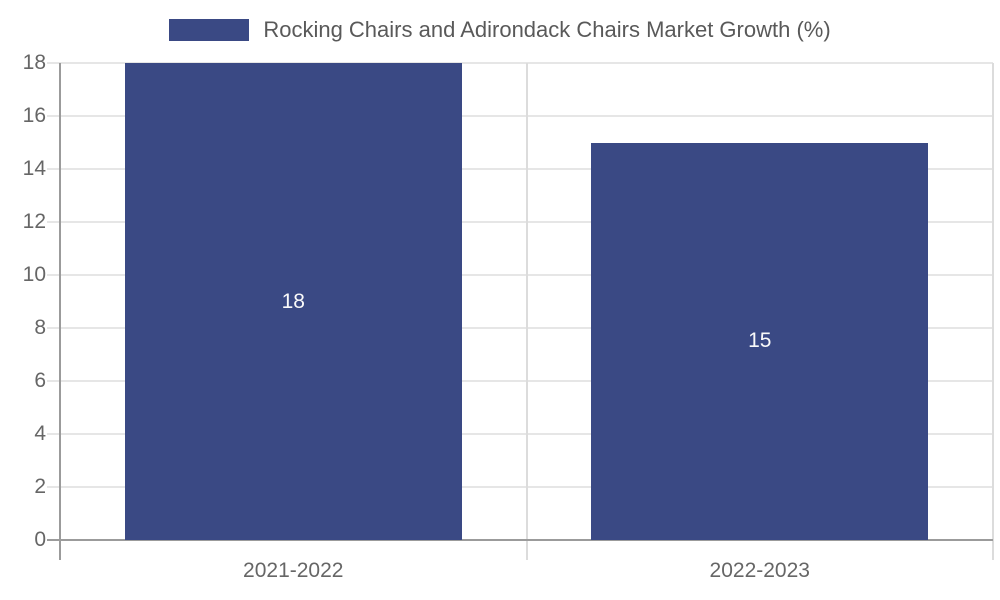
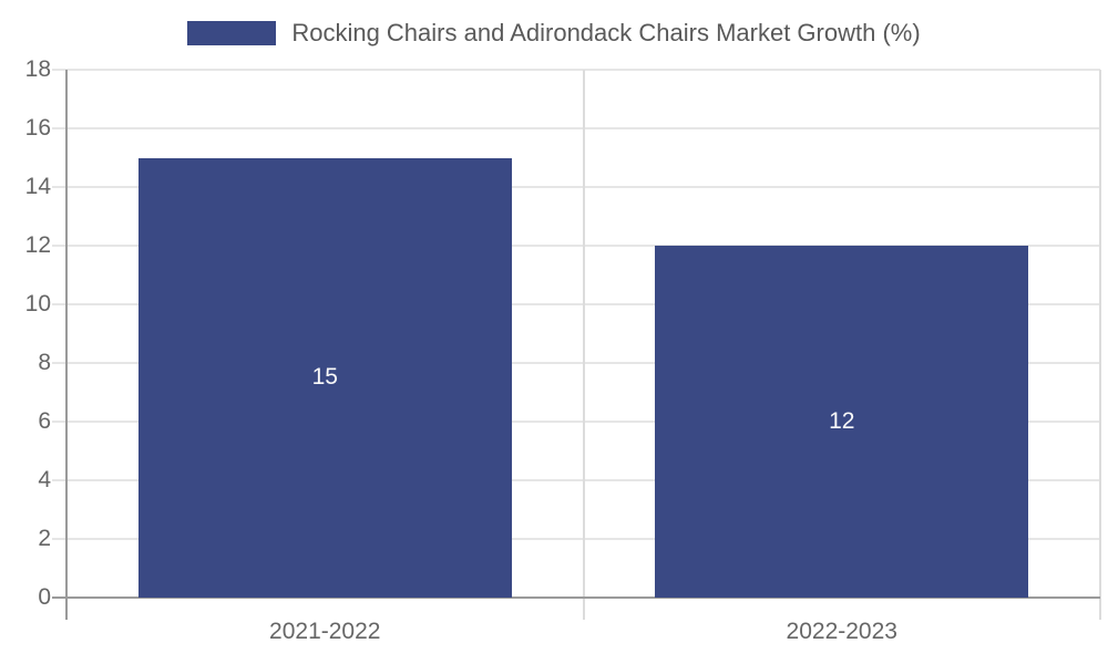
2021-2022: 18 -> 15
2022-2023: 15 -> 12
